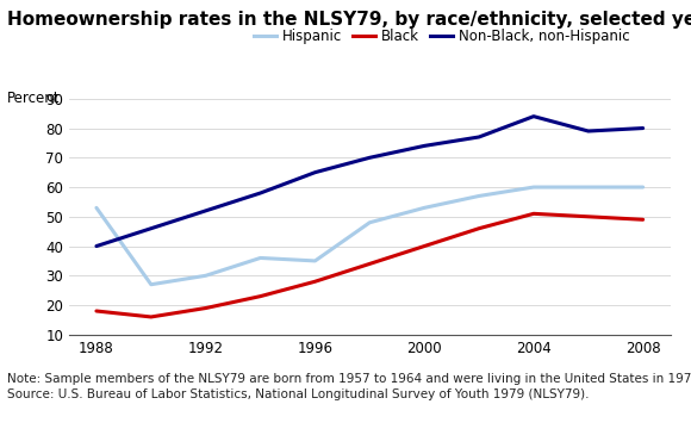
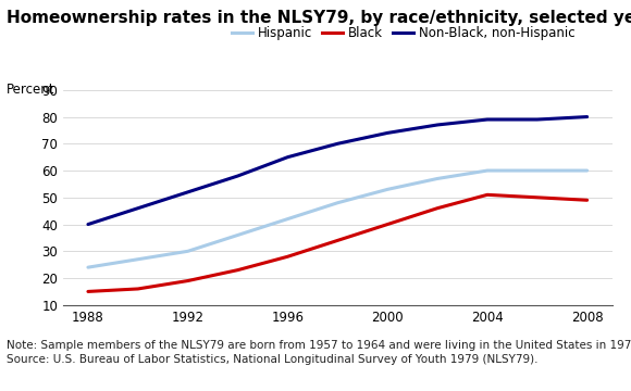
Hispanic/1988: 53 -> 24
Black/1988: 18 -> 15
Hispanic/1996: 35 -> 42
Non-Black, non-Hispanic/2004: 84 -> 79
